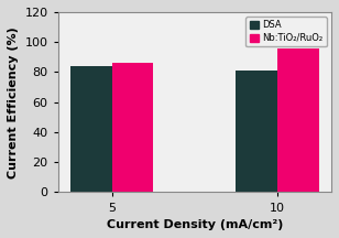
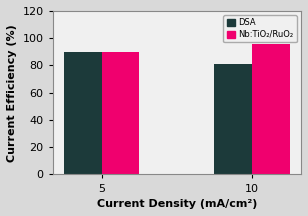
DSA/5: 84 -> 90
Nb:TiO₂/RuO₂/5: 86 -> 90
